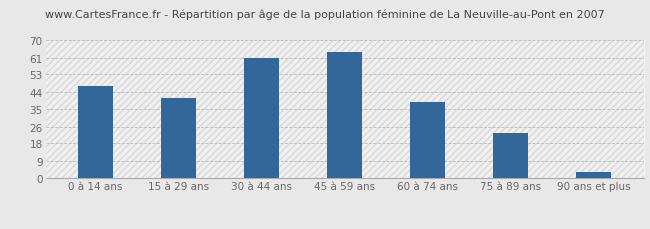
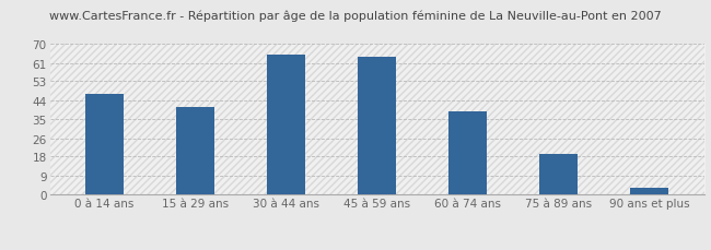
30 à 44 ans: 61 -> 65
75 à 89 ans: 23 -> 19
